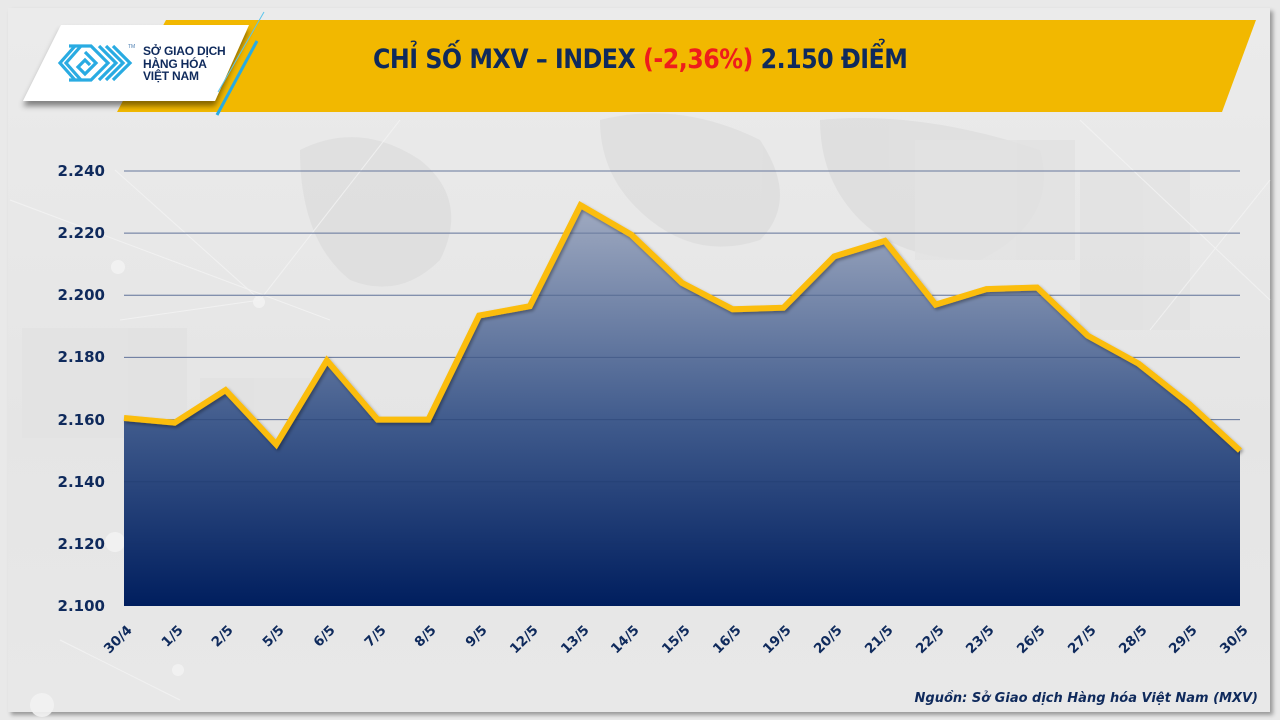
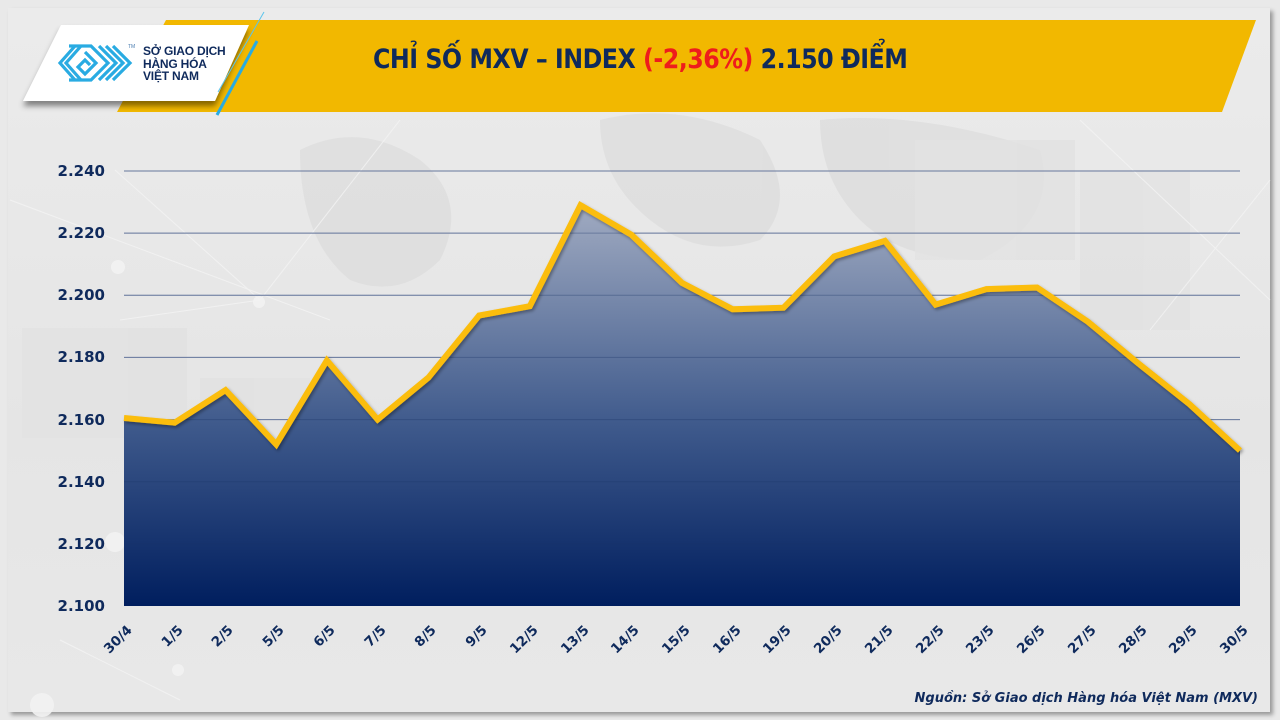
8/5: 2160 -> 2174
27/5: 2187 -> 2192
